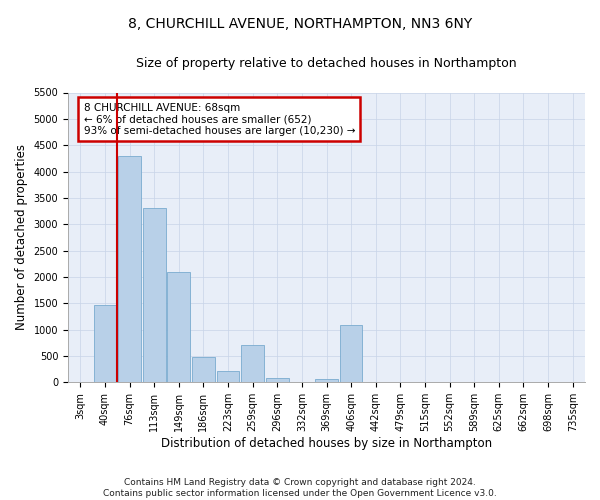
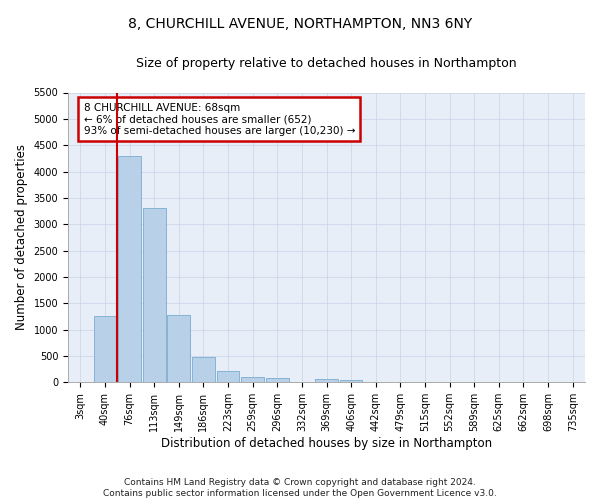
40sqm: 1460 -> 1250
149sqm: 2100 -> 1270
259sqm: 700 -> 100
406sqm: 1080 -> 50
